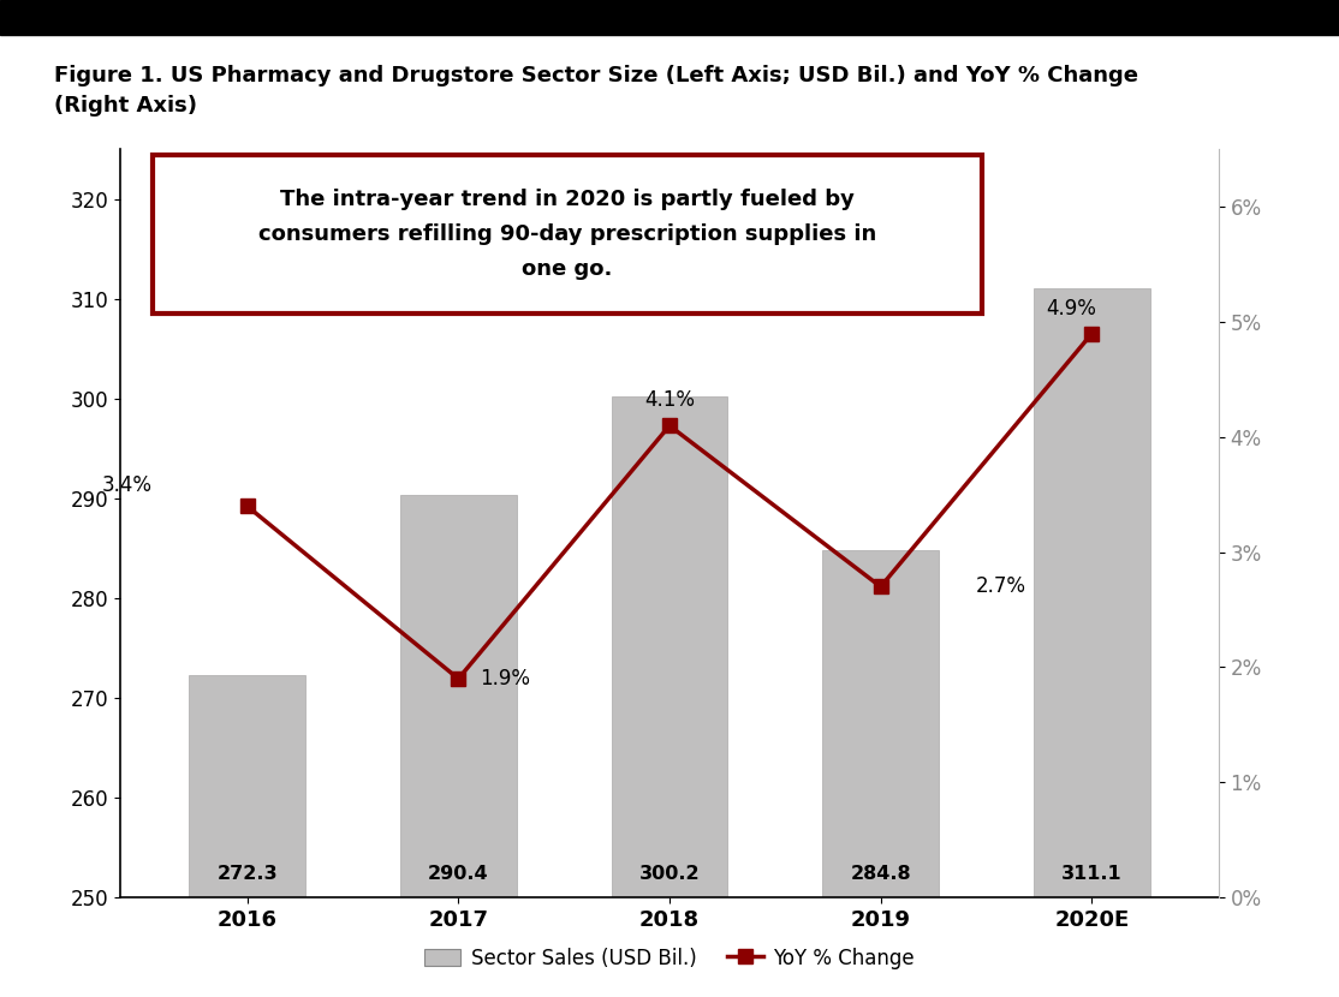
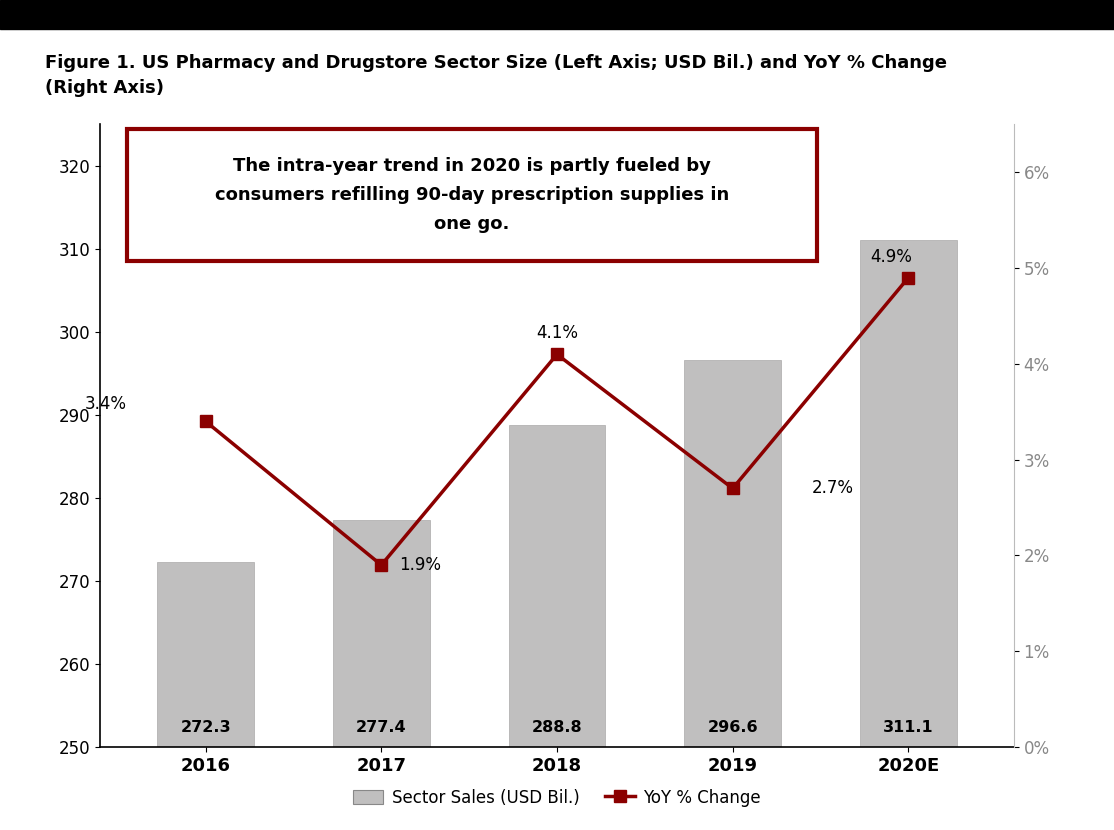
Sector Sales (USD Bil.)/2017: 290.4 -> 277.4
Sector Sales (USD Bil.)/2018: 300.2 -> 288.8
Sector Sales (USD Bil.)/2019: 284.8 -> 296.6
